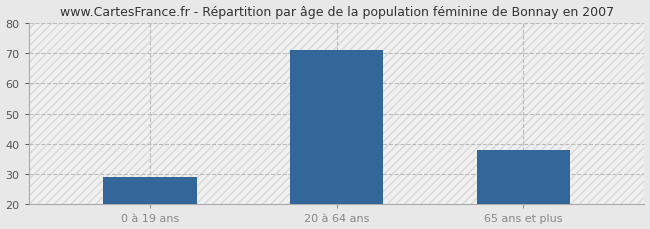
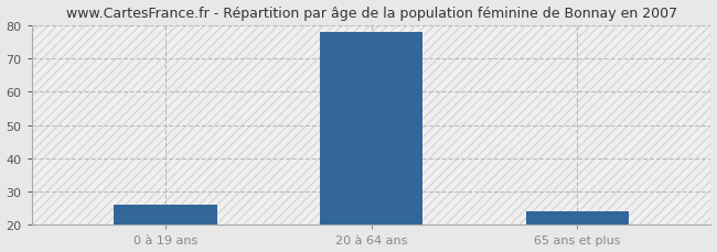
0 à 19 ans: 29 -> 26
20 à 64 ans: 71 -> 78
65 ans et plus: 38 -> 24
